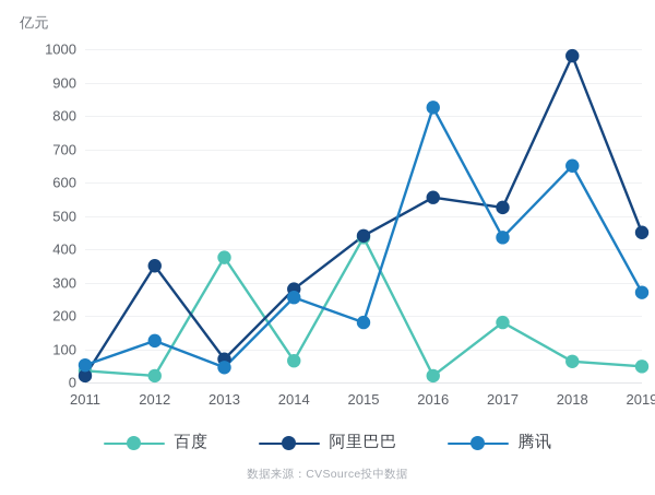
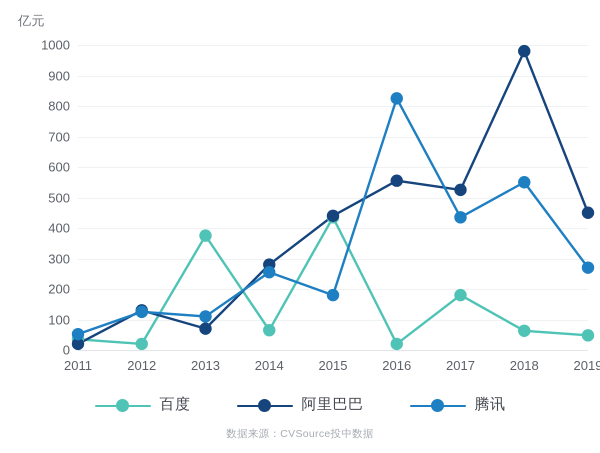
阿里巴巴/2012: 350 -> 130
腾讯/2013: 40 -> 110
腾讯/2018: 650 -> 550
